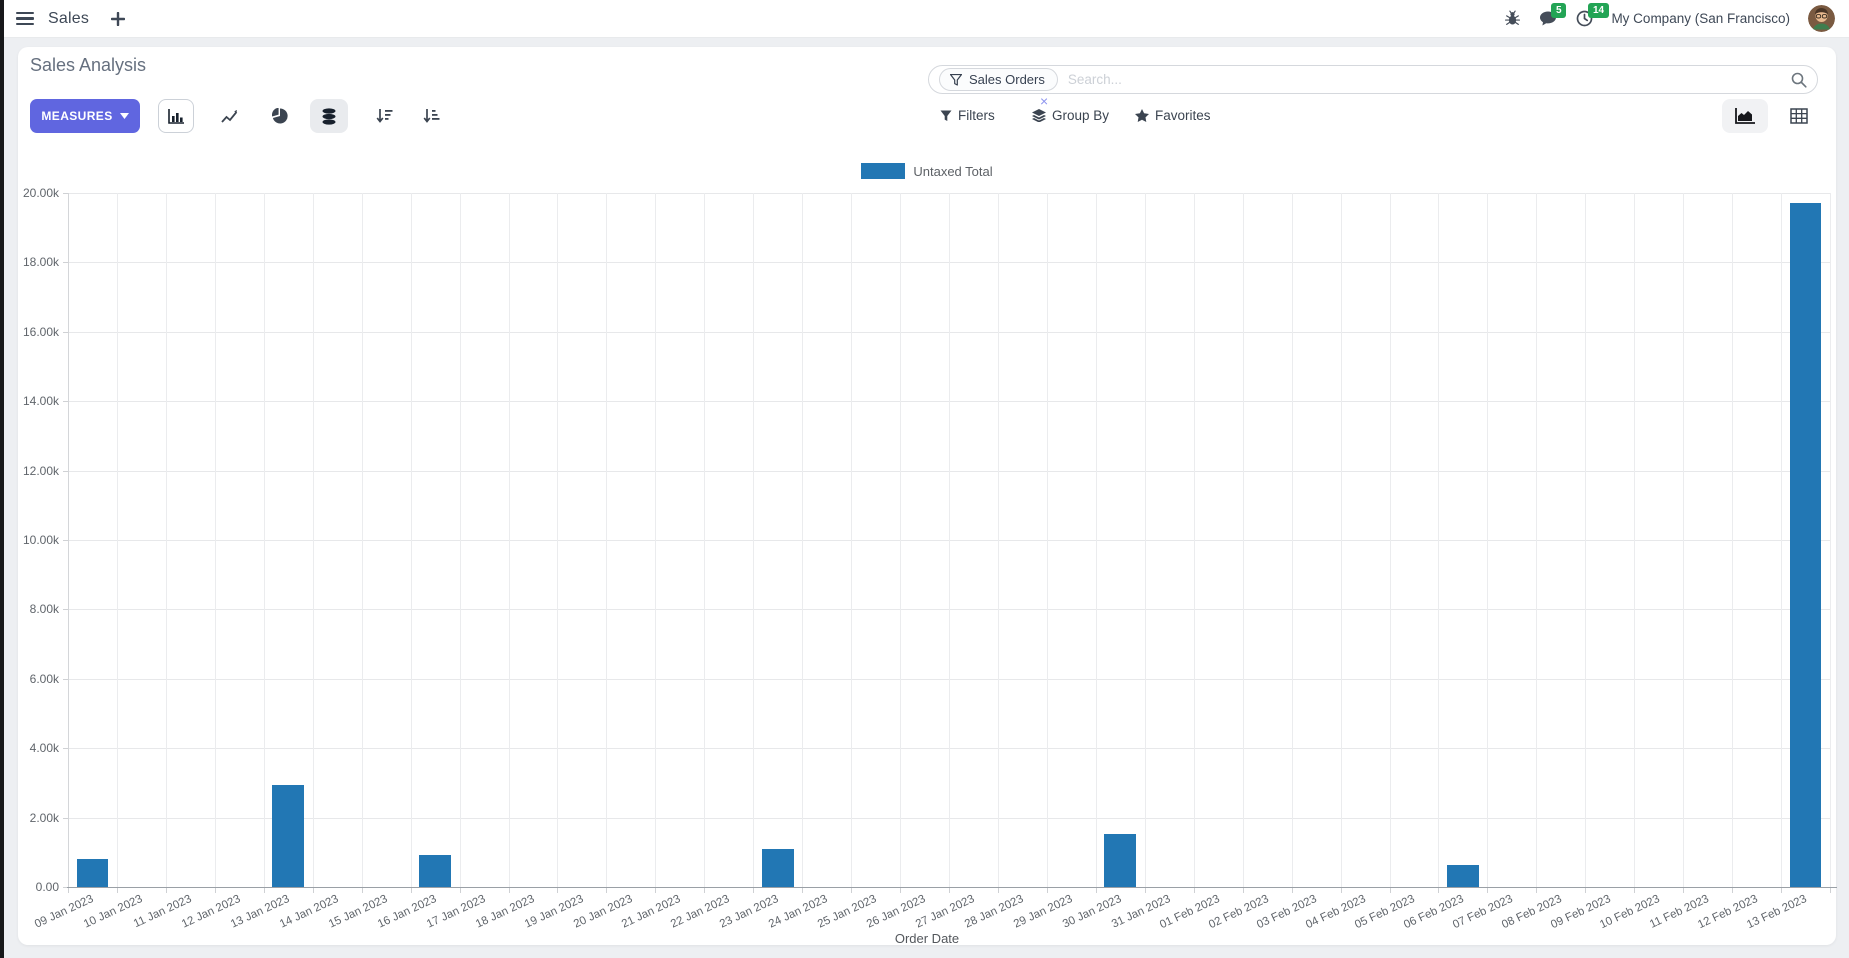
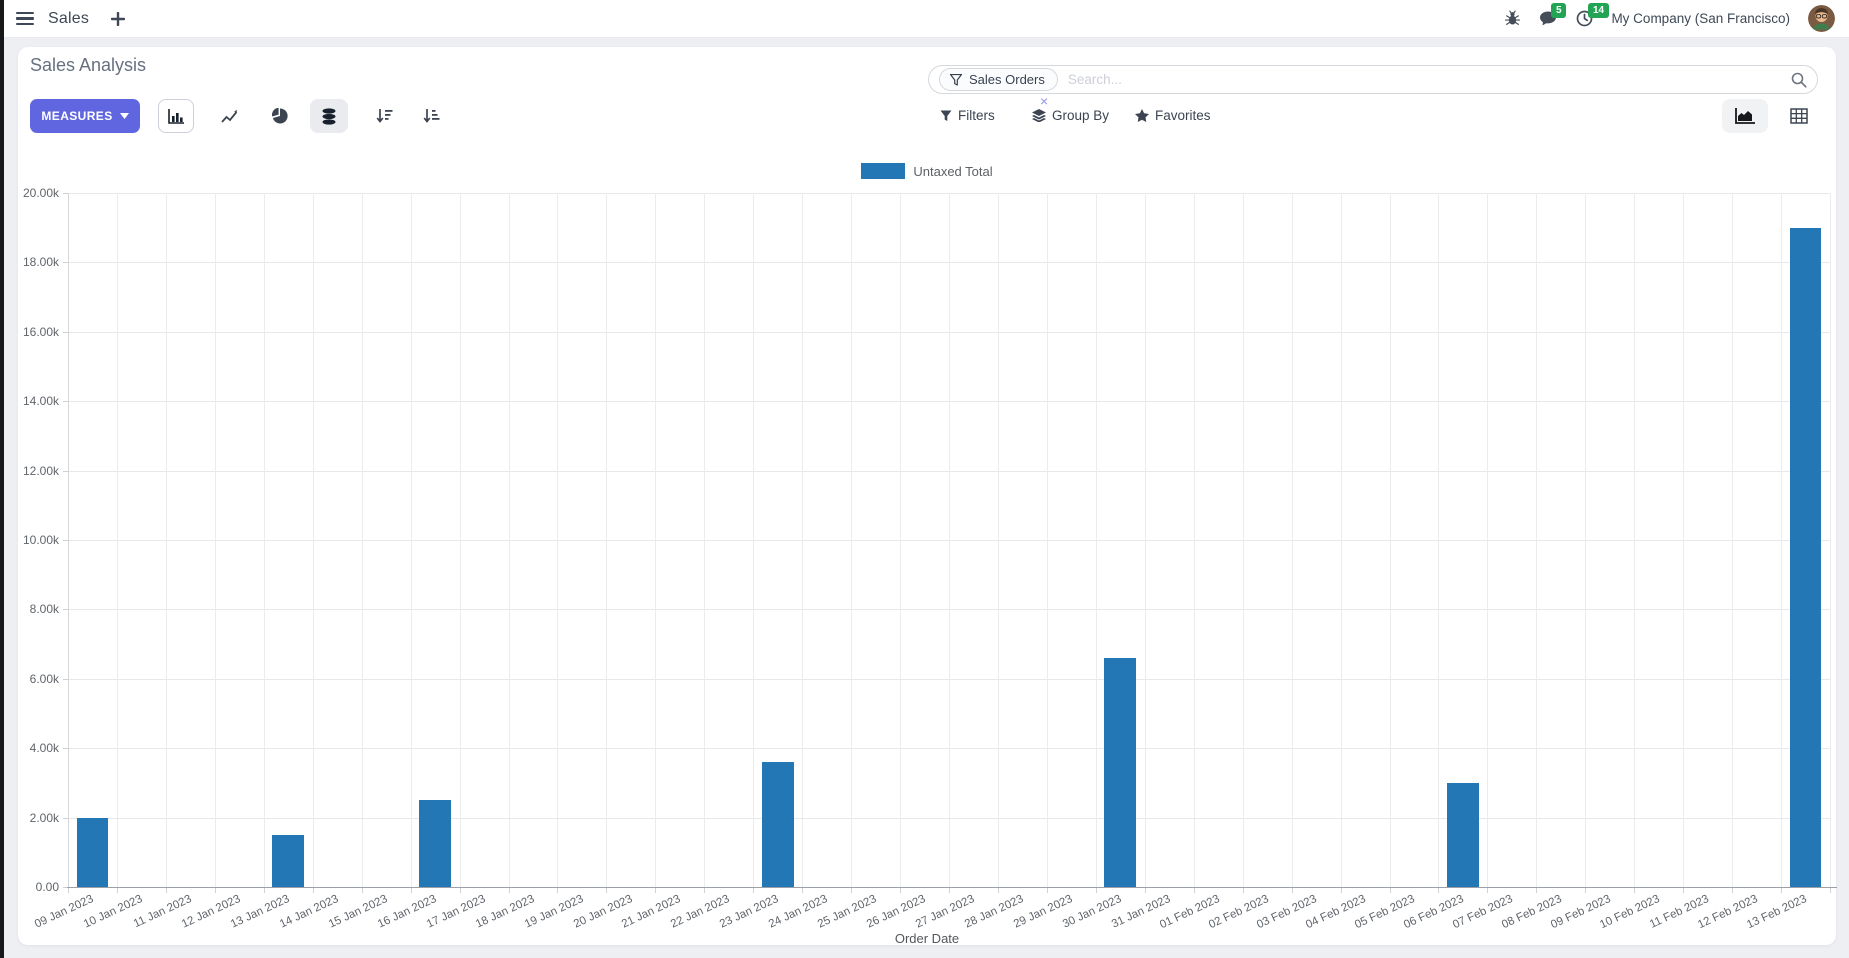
09 Jan 2023: 0.8k -> 2.0k
13 Jan 2023: 3.0k -> 1.5k
16 Jan 2023: 0.9k -> 2.5k
23 Jan 2023: 1.1k -> 3.6k
30 Jan 2023: 1.5k -> 6.6k
06 Feb 2023: 0.6k -> 3.0k
13 Feb 2023: 19.7k -> 19.0k
